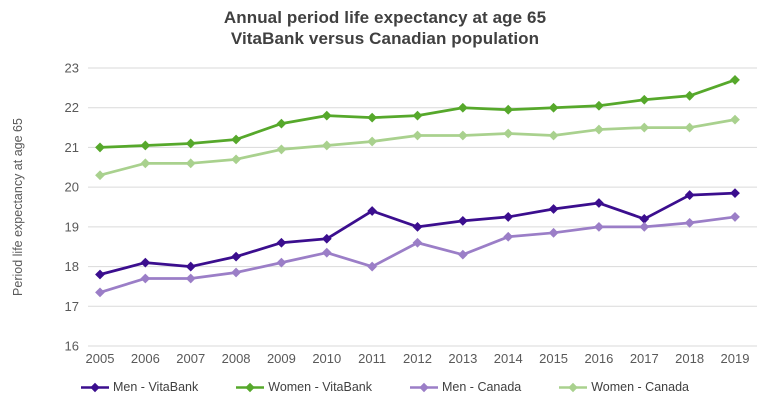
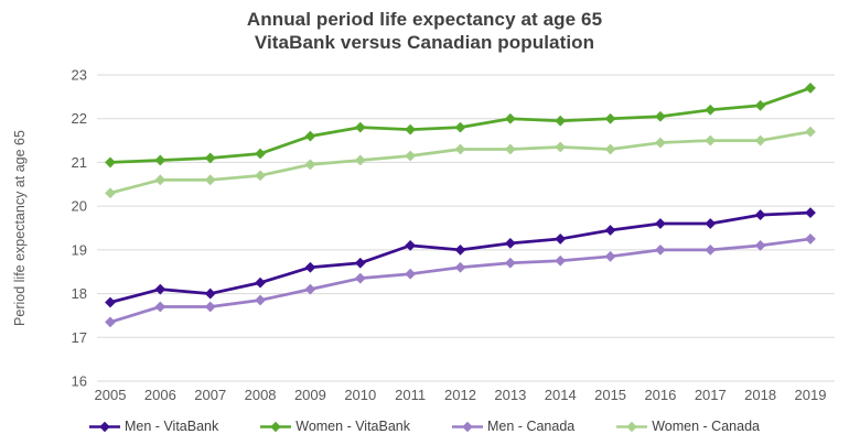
Men - VitaBank/2011: 19.4 -> 19.1
Men - Canada/2011: 18.0 -> 18.4
Men - Canada/2013: 18.3 -> 18.7
Men - VitaBank/2017: 19.2 -> 19.6
